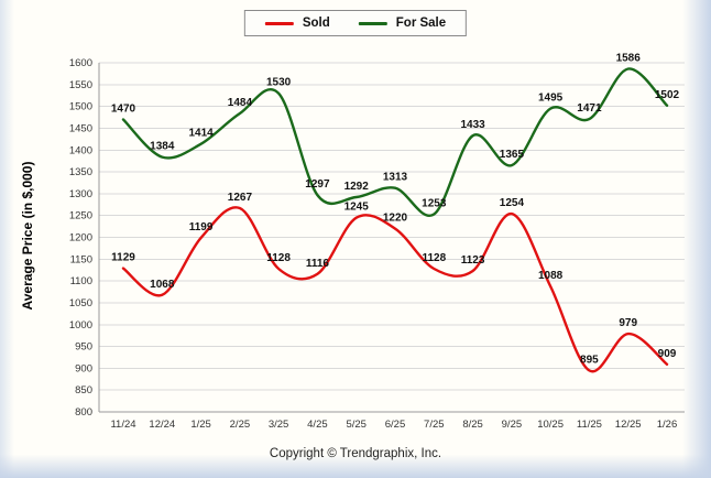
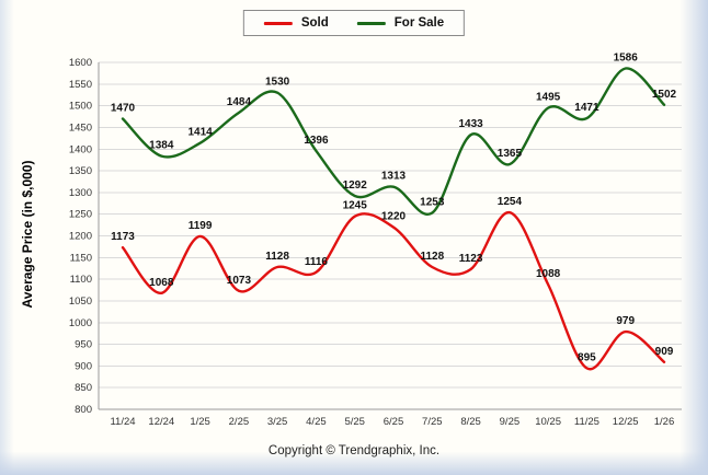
Sold/11/24: 1129 -> 1173
Sold/2/25: 1267 -> 1073
For Sale/4/25: 1297 -> 1396
